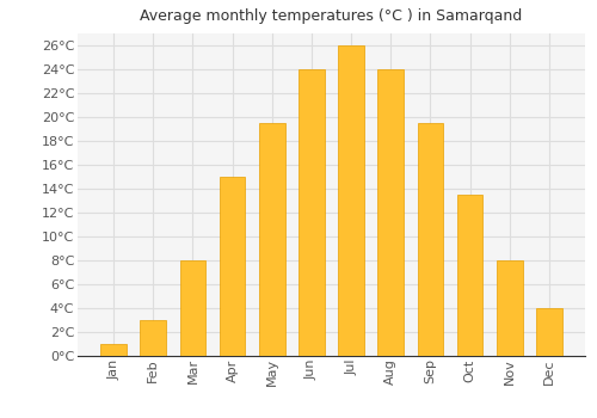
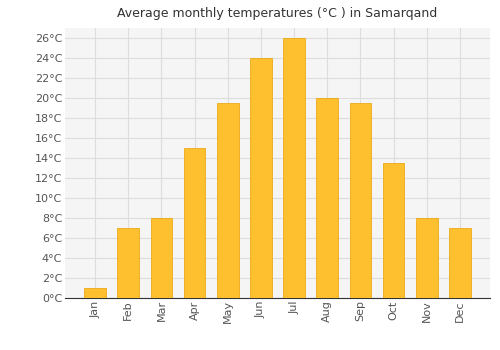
Feb: 3.0°C -> 7.0°C
Aug: 24.0°C -> 20.0°C
Dec: 4.0°C -> 7.0°C
